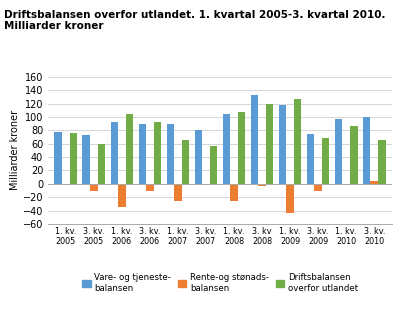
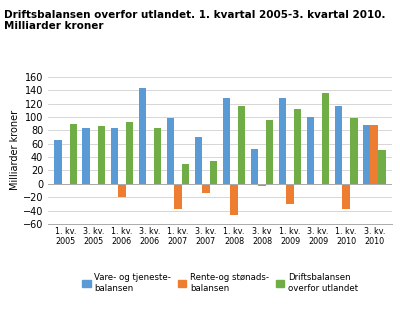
Vare- og tjeneste- balansen/1. kv. 2005: 78 -> 66
Driftsbalansen overfor utlandet/1. kv. 2005: 76 -> 90
Vare- og tjeneste- balansen/3. kv. 2005: 73 -> 84
Rente-og stønads- balansen/3. kv. 2005: -11 -> -2
Driftsbalansen overfor utlandet/3. kv. 2005: 60 -> 86
Vare- og tjeneste- balansen/1. kv. 2006: 93 -> 84
Rente-og stønads- balansen/1. kv. 2006: -35 -> -20
Driftsbalansen overfor utlandet/1. kv. 2006: 105 -> 92
Vare- og tjeneste- balansen/3. kv. 2006: 90 -> 144
Rente-og stønads- balansen/3. kv. 2006: -11 -> -2
Driftsbalansen overfor utlandet/3. kv. 2006: 93 -> 84
Vare- og tjeneste- balansen/1. kv. 2007: 90 -> 98
Rente-og stønads- balansen/1. kv. 2007: -25 -> -38
Driftsbalansen overfor utlandet/1. kv. 2007: 66 -> 30
Vare- og tjeneste- balansen/3. kv. 2007: 80 -> 70
Rente-og stønads- balansen/3. kv. 2007: -2 -> -14
Driftsbalansen overfor utlandet/3. kv. 2007: 57 -> 34
Vare- og tjeneste- balansen/1. kv. 2008: 104 -> 128
Rente-og stønads- balansen/1. kv. 2008: -26 -> -46
Driftsbalansen overfor utlandet/1. kv. 2008: 107 -> 116
Vare- og tjeneste- balansen/3. kv 2008: 133 -> 52
Driftsbalansen overfor utlandet/3. kv 2008: 120 -> 96
Vare- og tjeneste- balansen/1. kv. 2009: 118 -> 128
Rente-og stønads- balansen/1. kv. 2009: -44 -> -30
Driftsbalansen overfor utlandet/1. kv. 2009: 127 -> 112
Vare- og tjeneste- balansen/3. kv. 2009: 75 -> 100
Rente-og stønads- balansen/3. kv. 2009: -11 -> -2
Driftsbalansen overfor utlandet/3. kv. 2009: 68 -> 136
Vare- og tjeneste- balansen/1. kv. 2010: 97 -> 116
Rente-og stønads- balansen/1. kv. 2010: -2 -> -38
Driftsbalansen overfor utlandet/1. kv. 2010: 87 -> 98
Vare- og tjeneste- balansen/3. kv. 2010: 100 -> 88
Rente-og stønads- balansen/3. kv. 2010: 5 -> 88
Driftsbalansen overfor utlandet/3. kv. 2010: 65 -> 50
